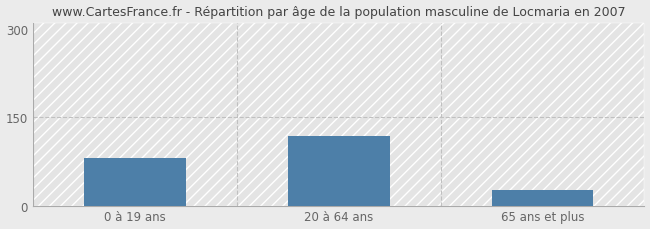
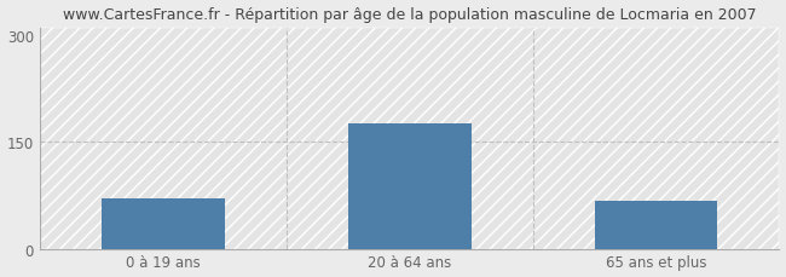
0 à 19 ans: 80 -> 70
20 à 64 ans: 118 -> 175
65 ans et plus: 26 -> 68
